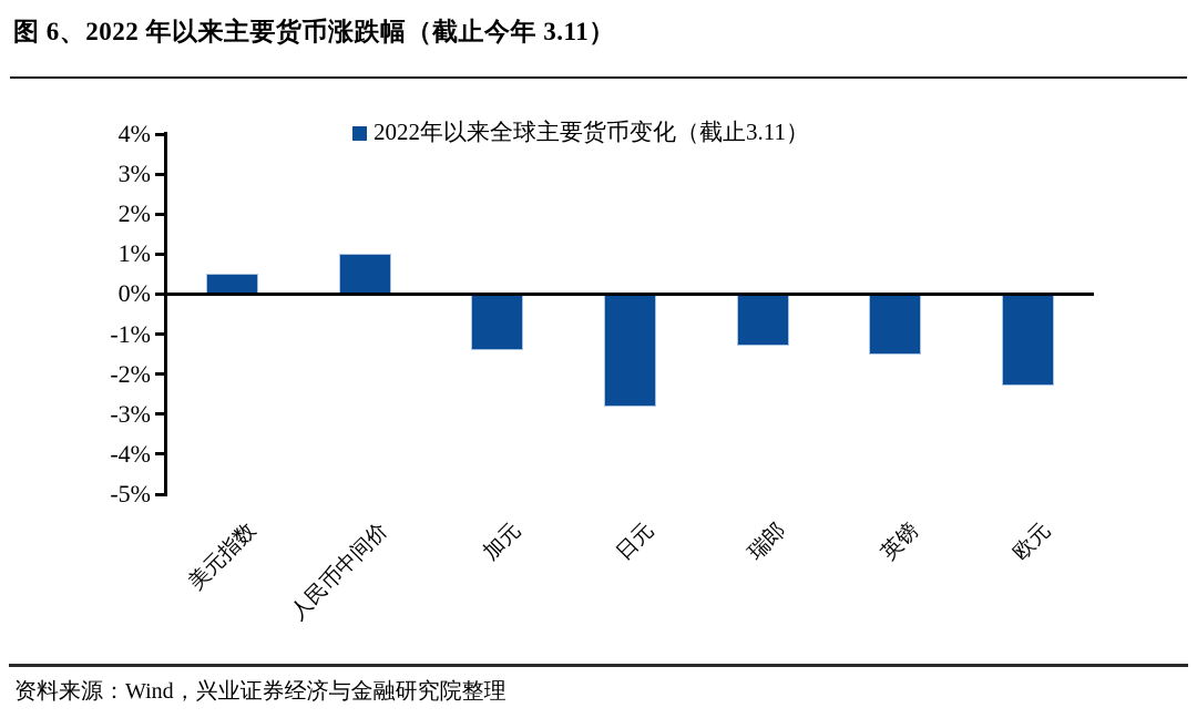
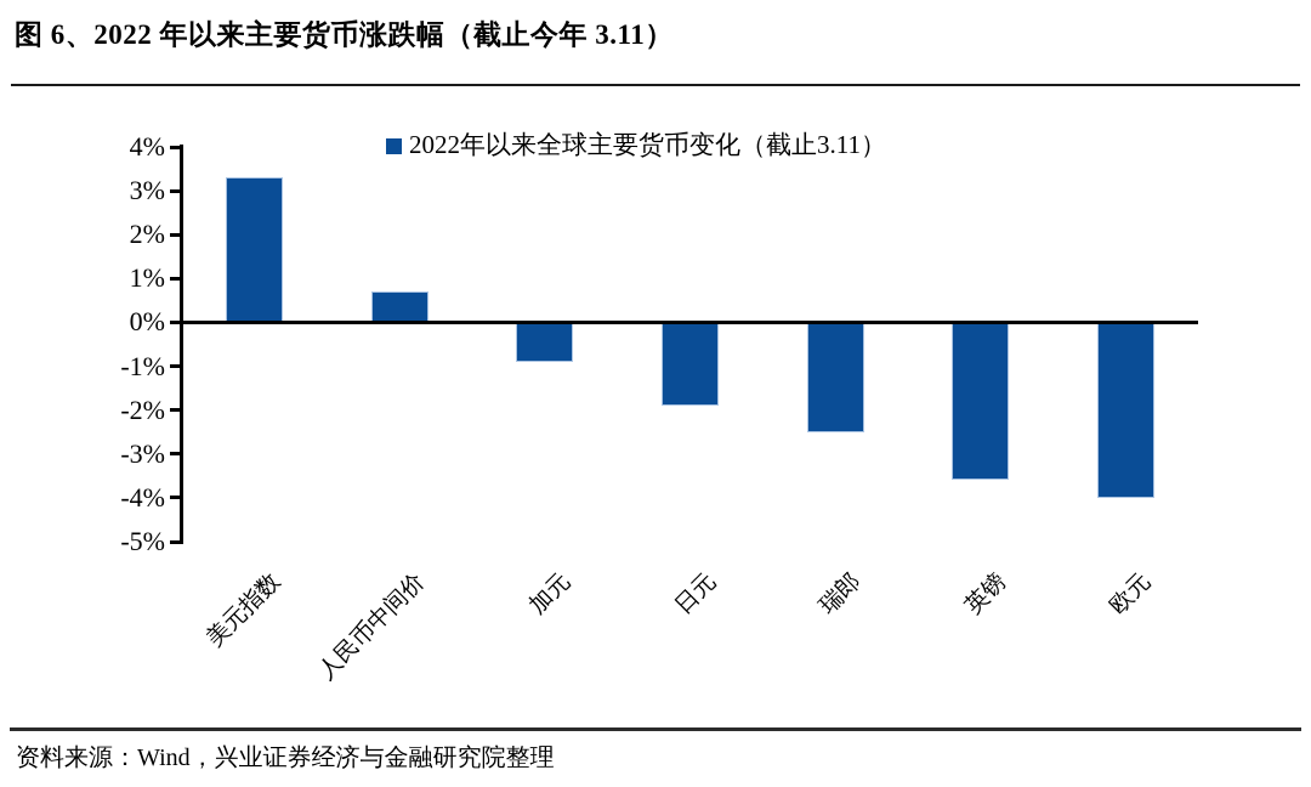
美元指数: 0.5% -> 3.3%
人民币中间价: 1.0% -> 0.7%
加元: -1.4% -> -0.9%
日元: -2.8% -> -1.9%
瑞郎: -1.3% -> -2.5%
英镑: -1.5% -> -3.6%
欧元: -2.3% -> -4.0%
